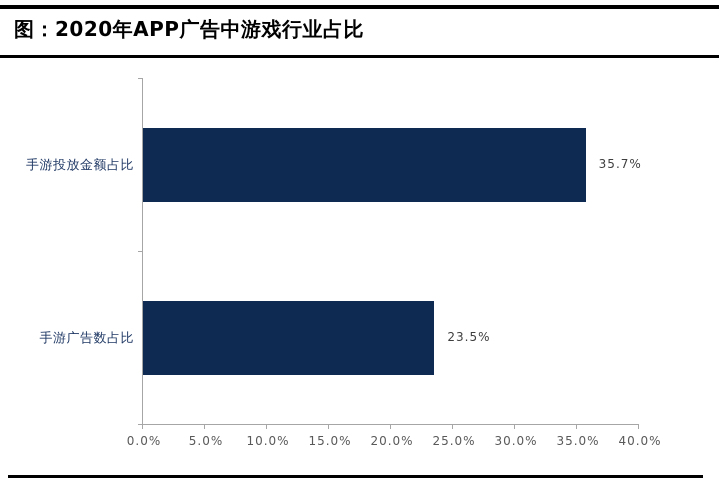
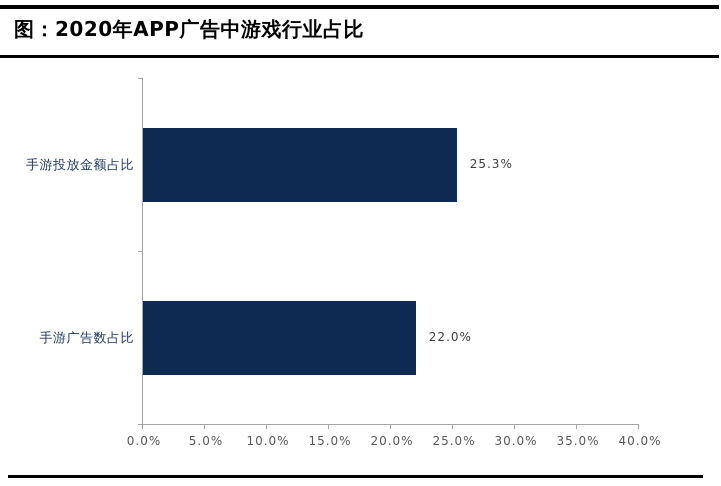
手游投放金额占比: 35.7% -> 25.3%
手游广告数占比: 23.5% -> 22.0%
